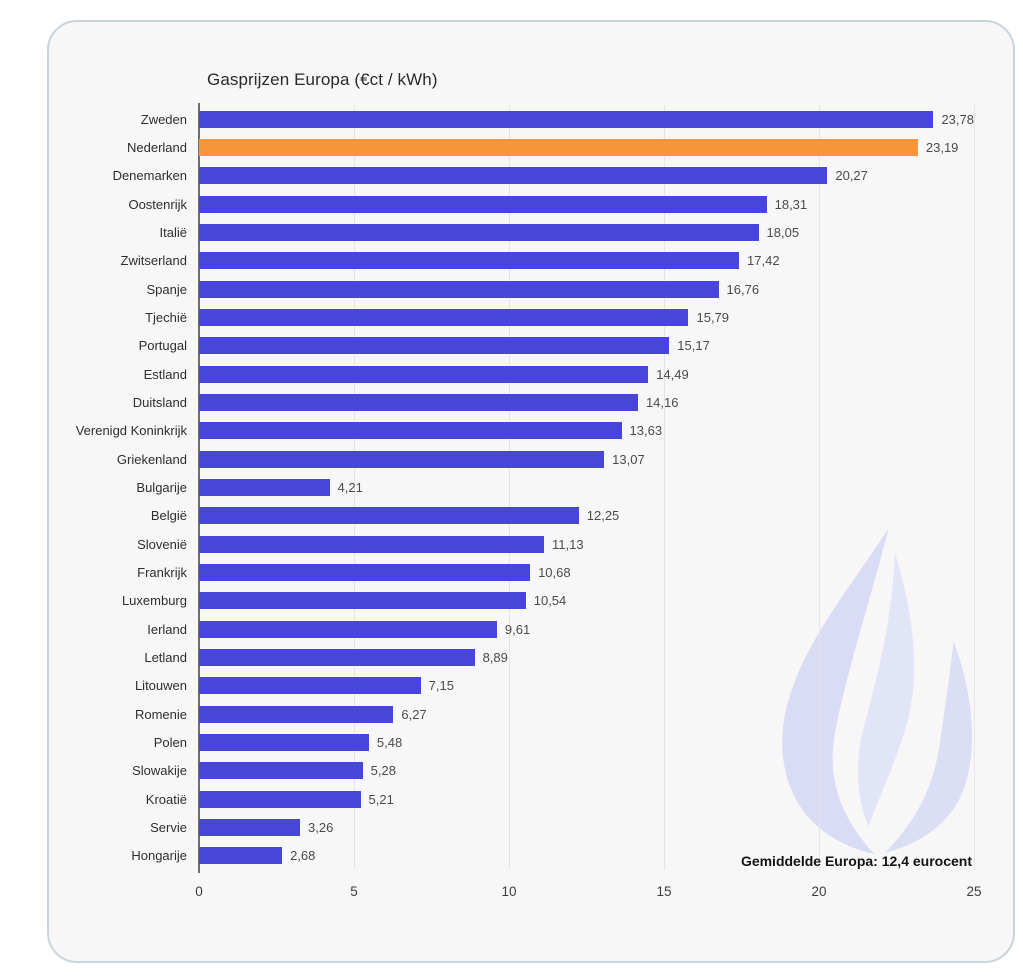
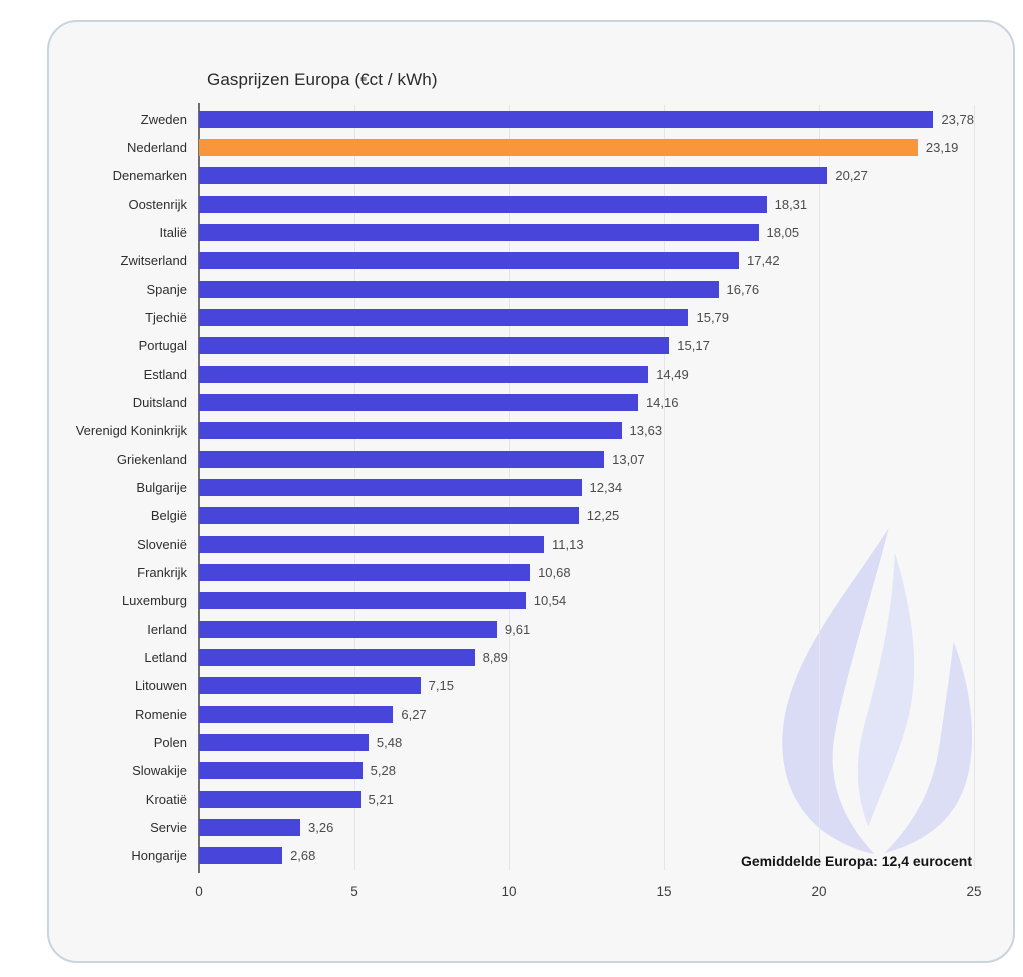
Bulgarije: 4,21 -> 12,34
